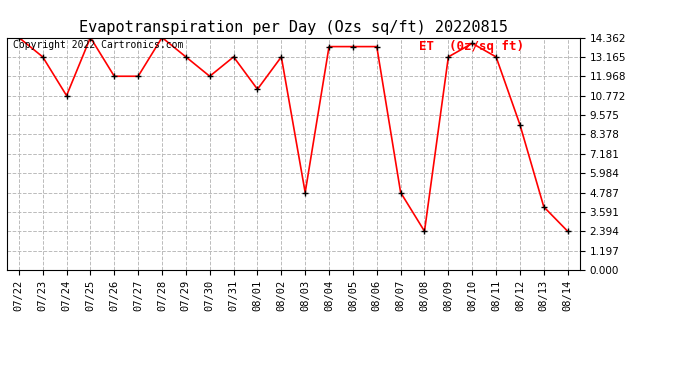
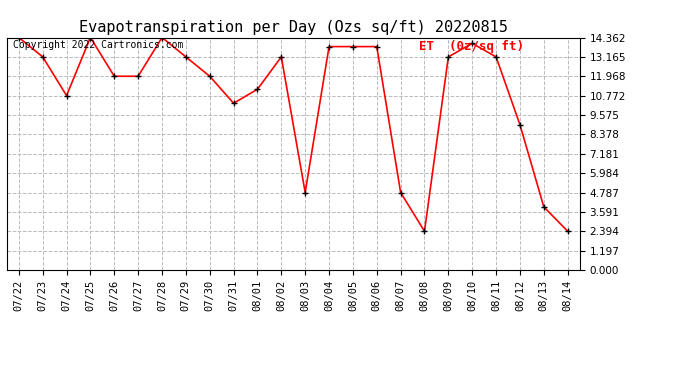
07/31: 13.2 -> 10.3
